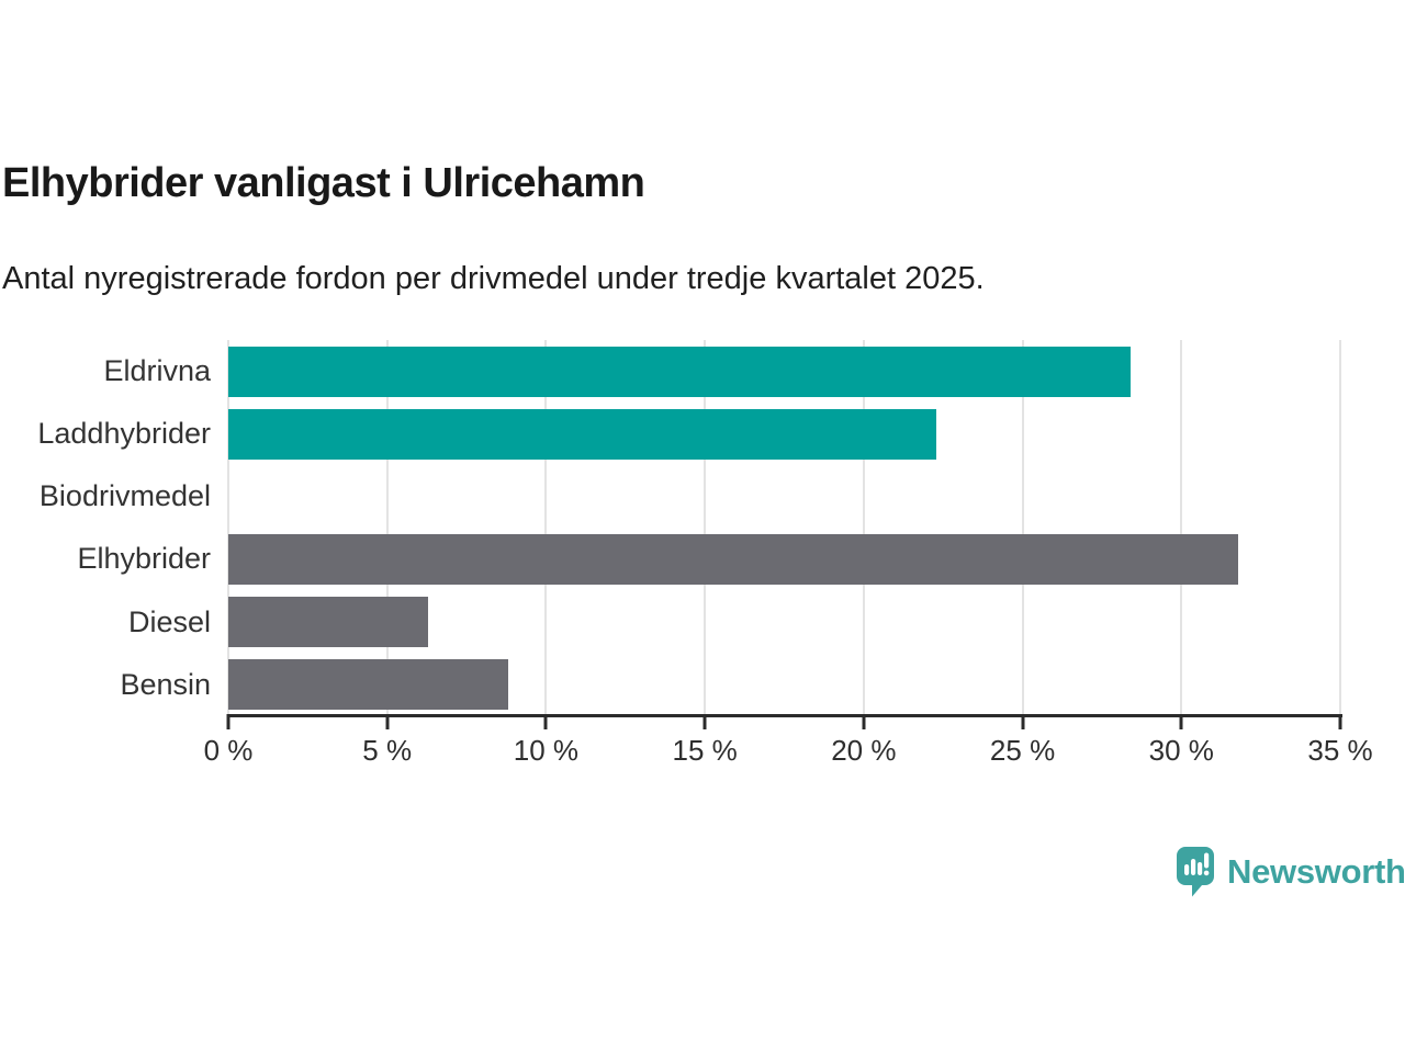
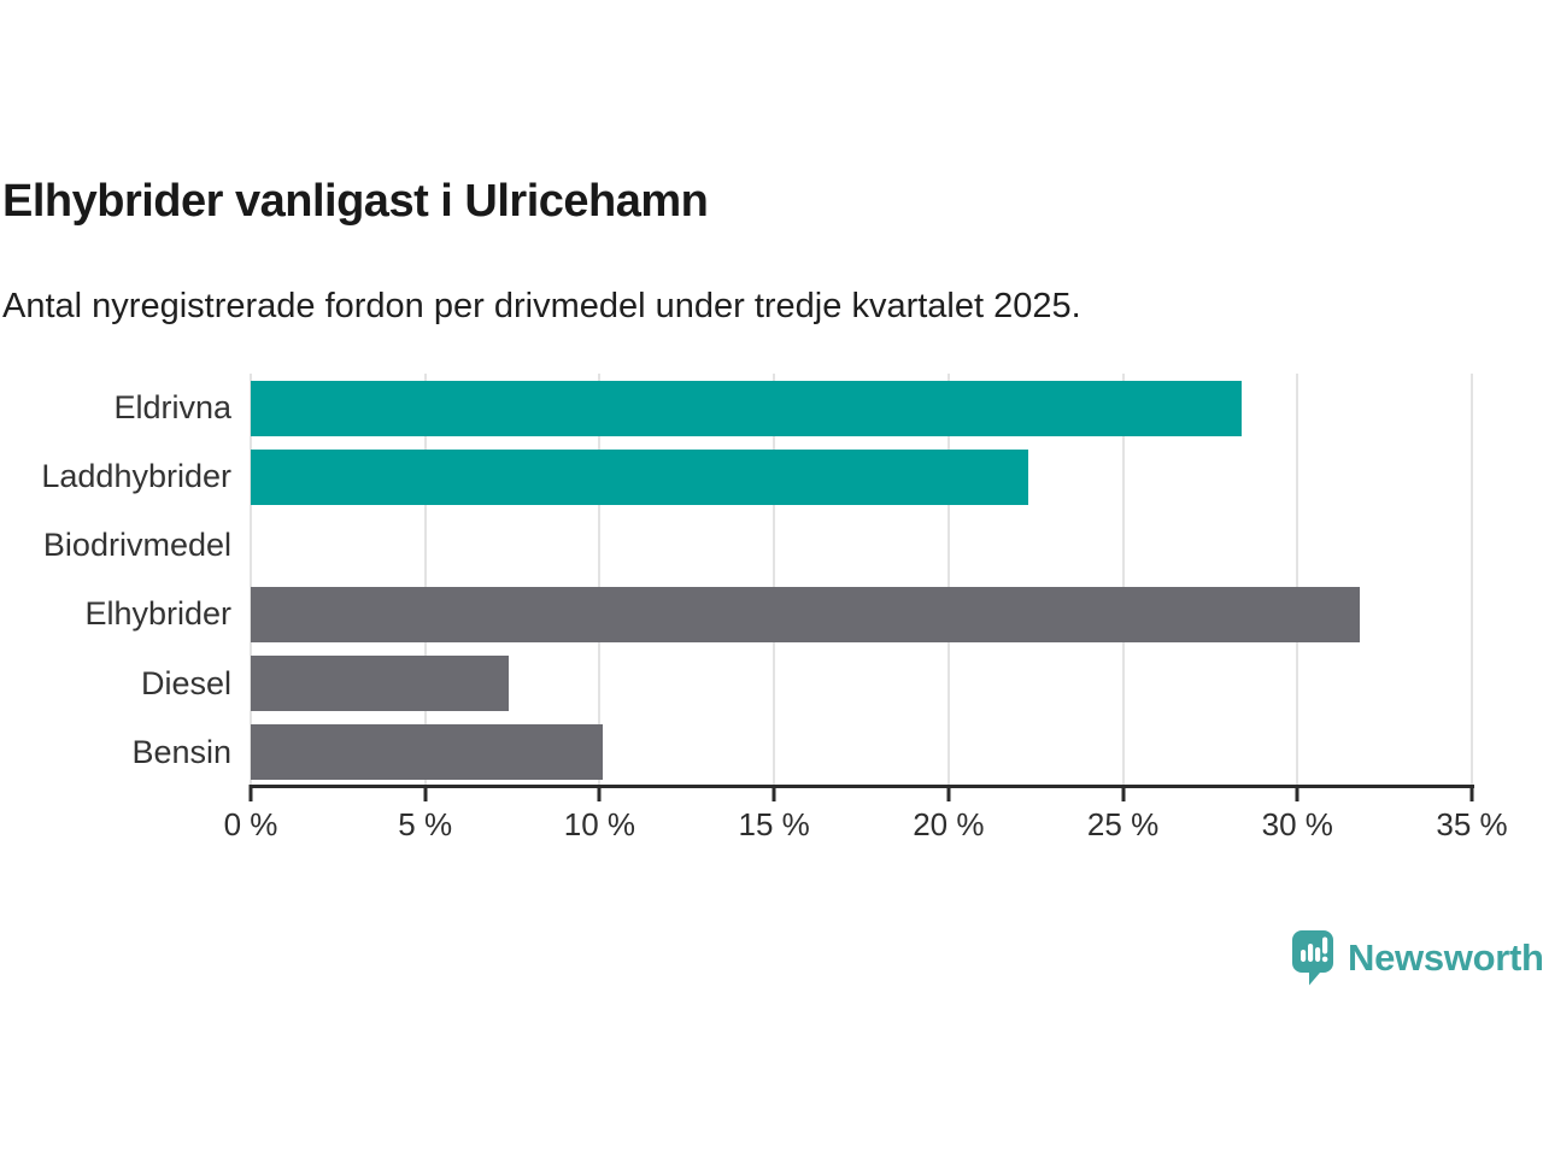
Diesel: 6.3% -> 7.4%
Bensin: 8.8% -> 10.1%
